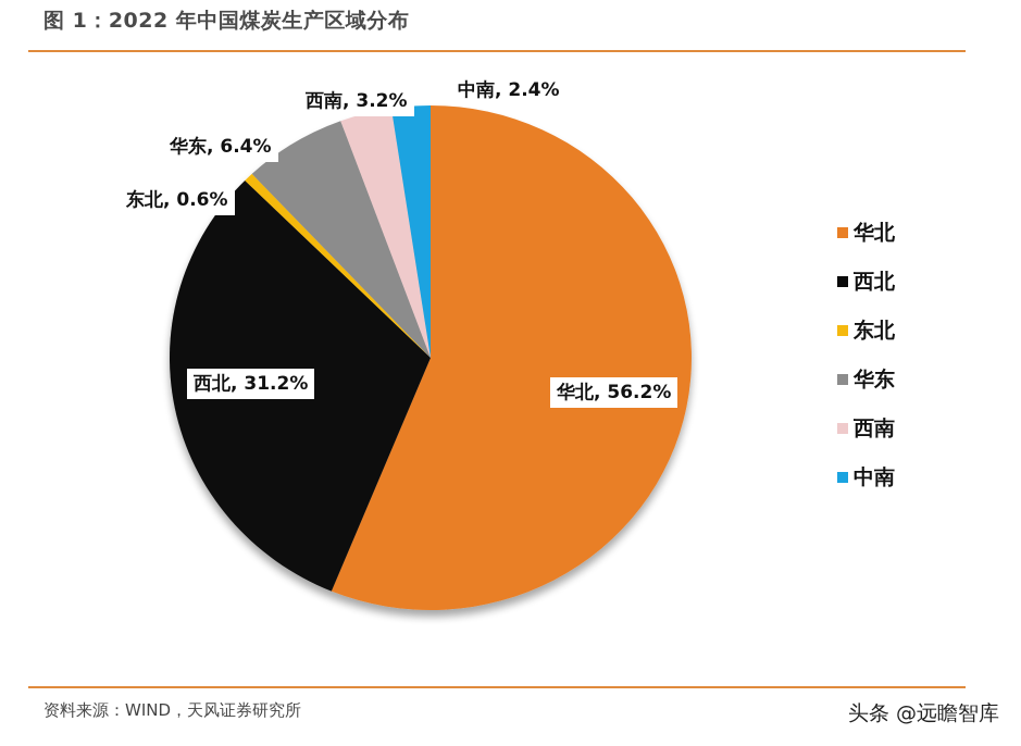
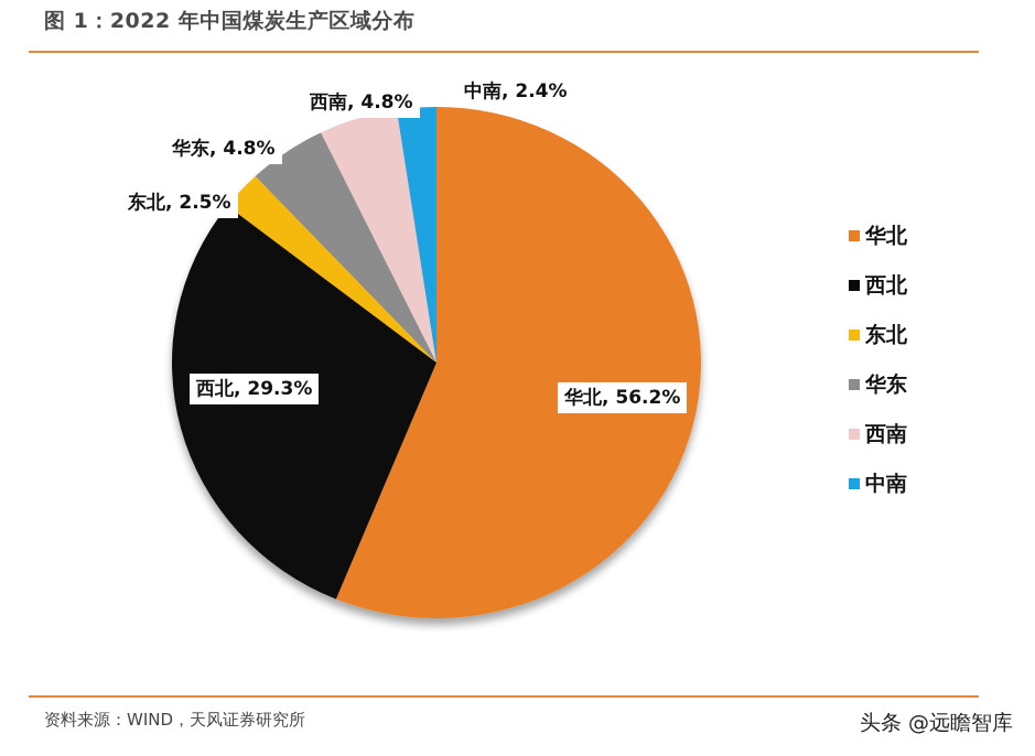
西北: 31.2% -> 29.3%
东北: 0.6% -> 2.5%
华东: 6.4% -> 4.8%
西南: 3.2% -> 4.8%
